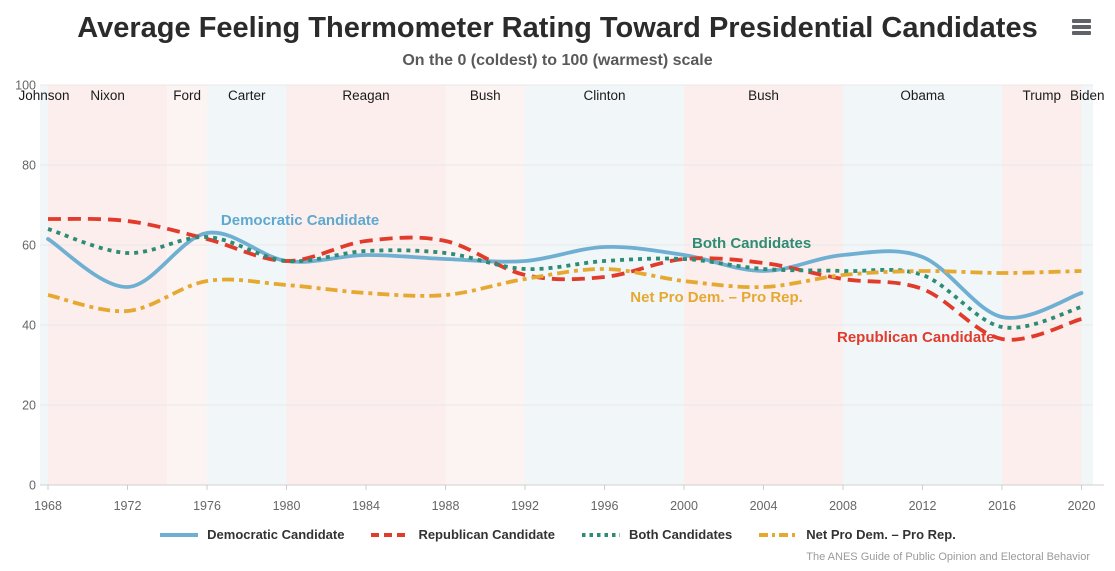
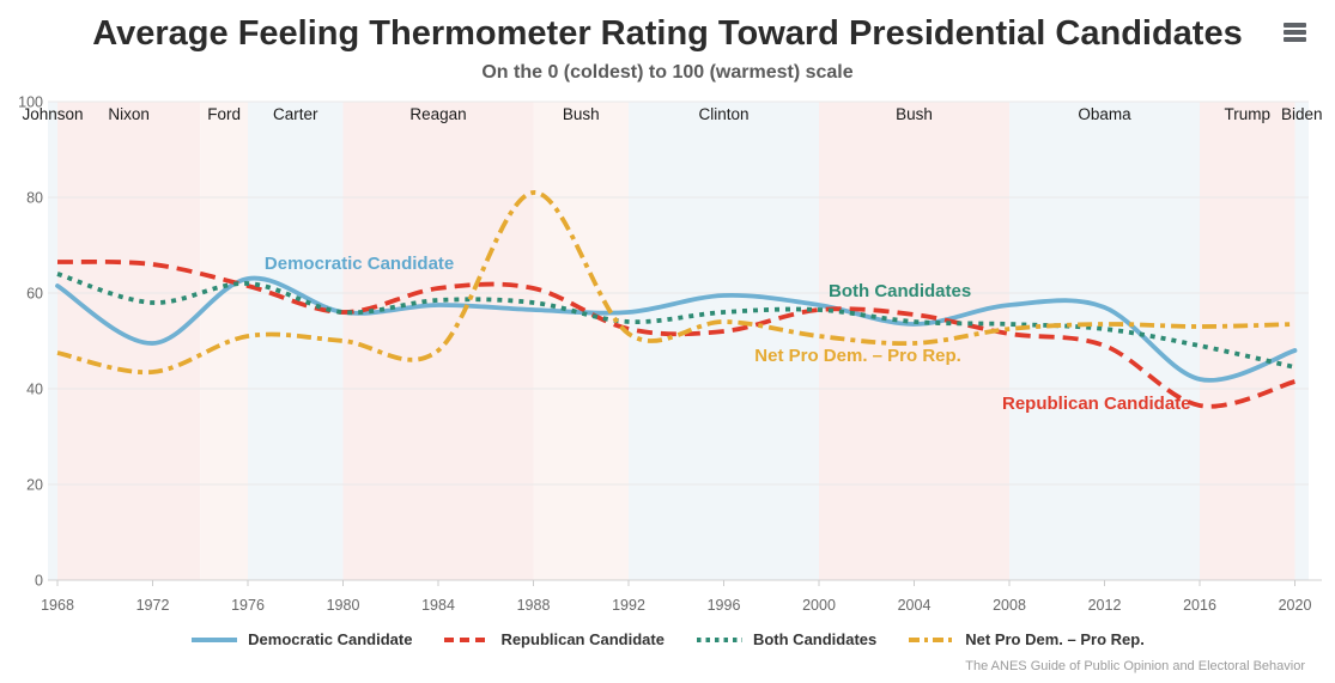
Net Pro Dem. – Pro Rep./1988: 48 -> 81
Both Candidates/2016: 40 -> 49
